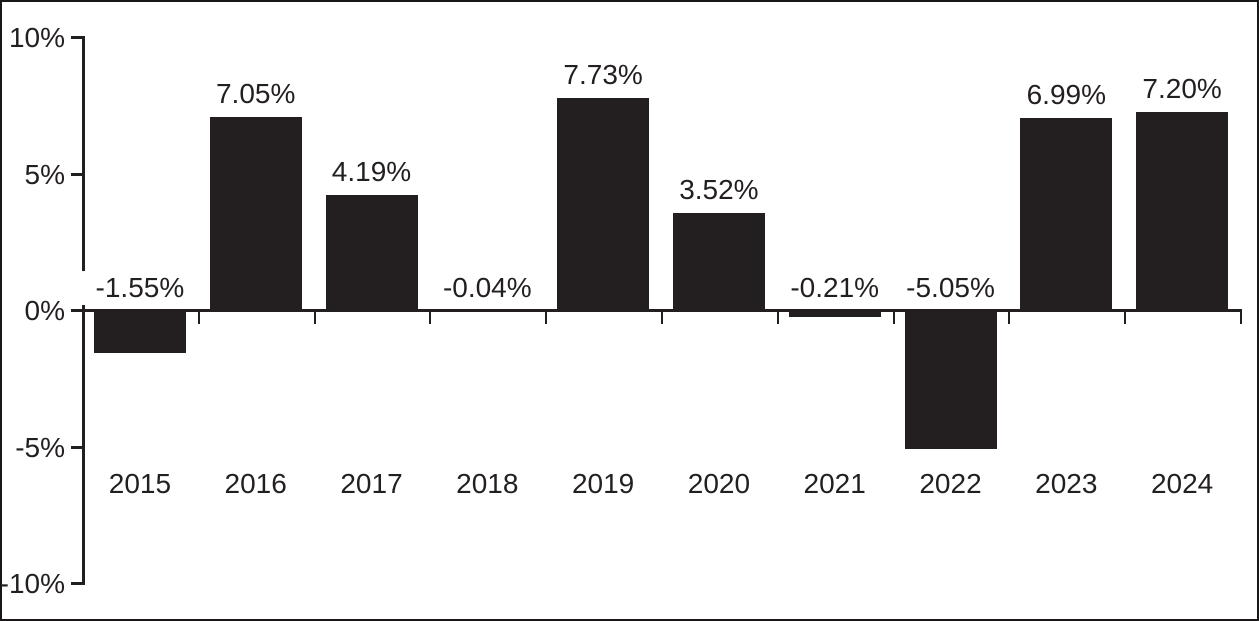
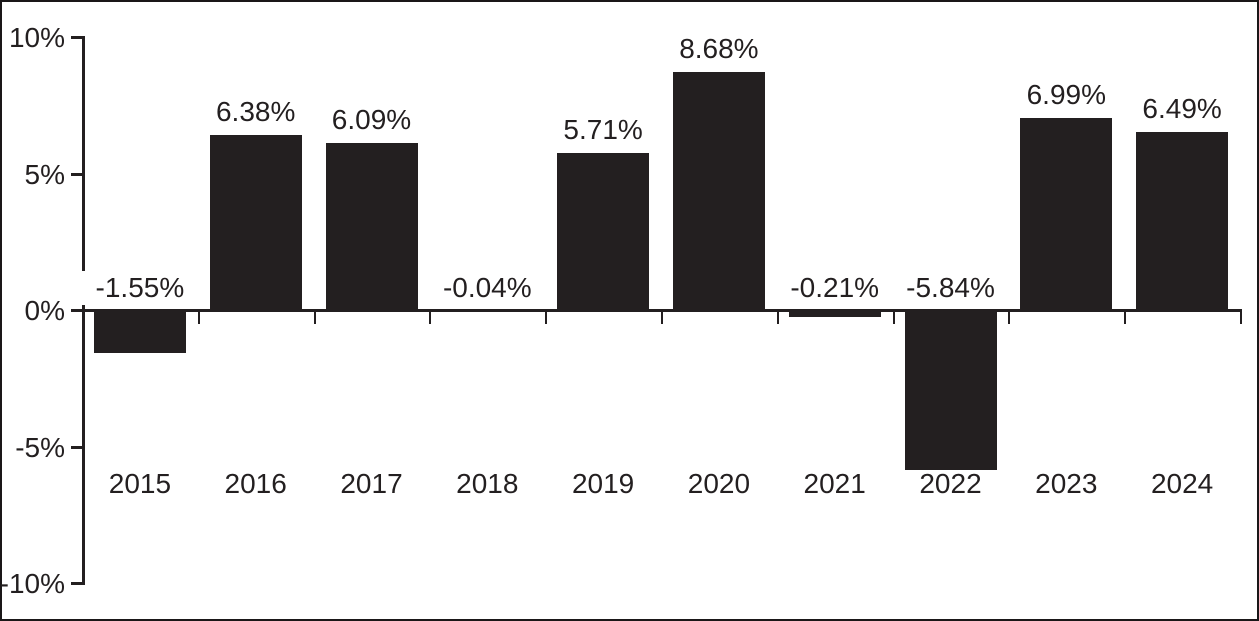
2016: 7.05% -> 6.38%
2017: 4.19% -> 6.09%
2019: 7.73% -> 5.71%
2020: 3.52% -> 8.68%
2022: -5.05% -> -5.84%
2024: 7.20% -> 6.49%
